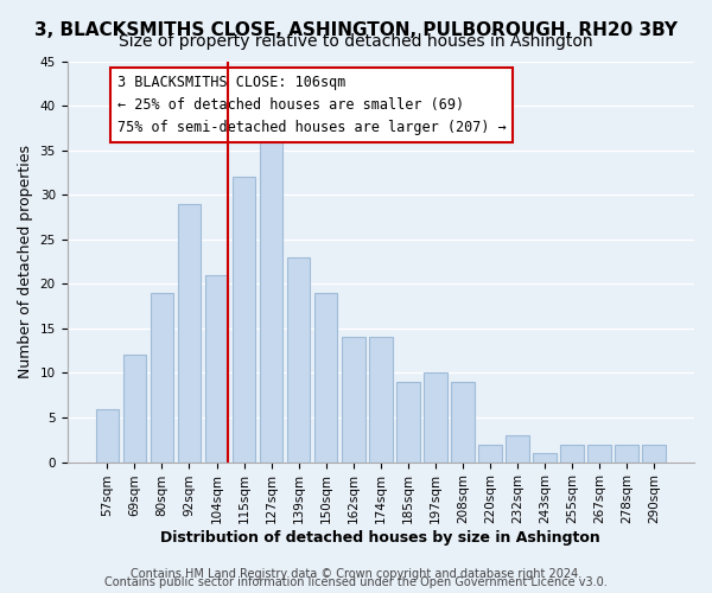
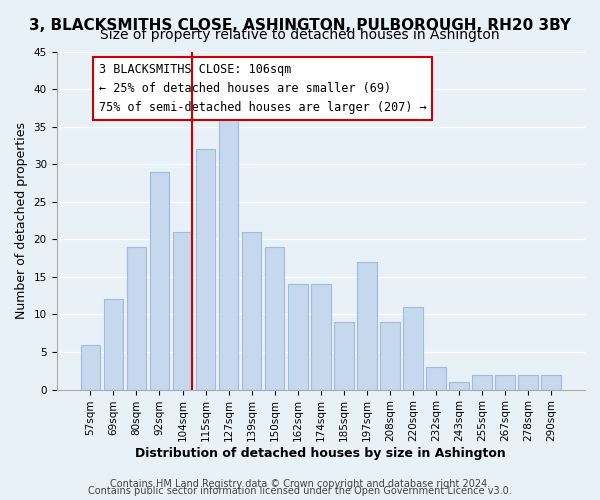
139sqm: 23 -> 21
197sqm: 10 -> 17
220sqm: 2 -> 11
